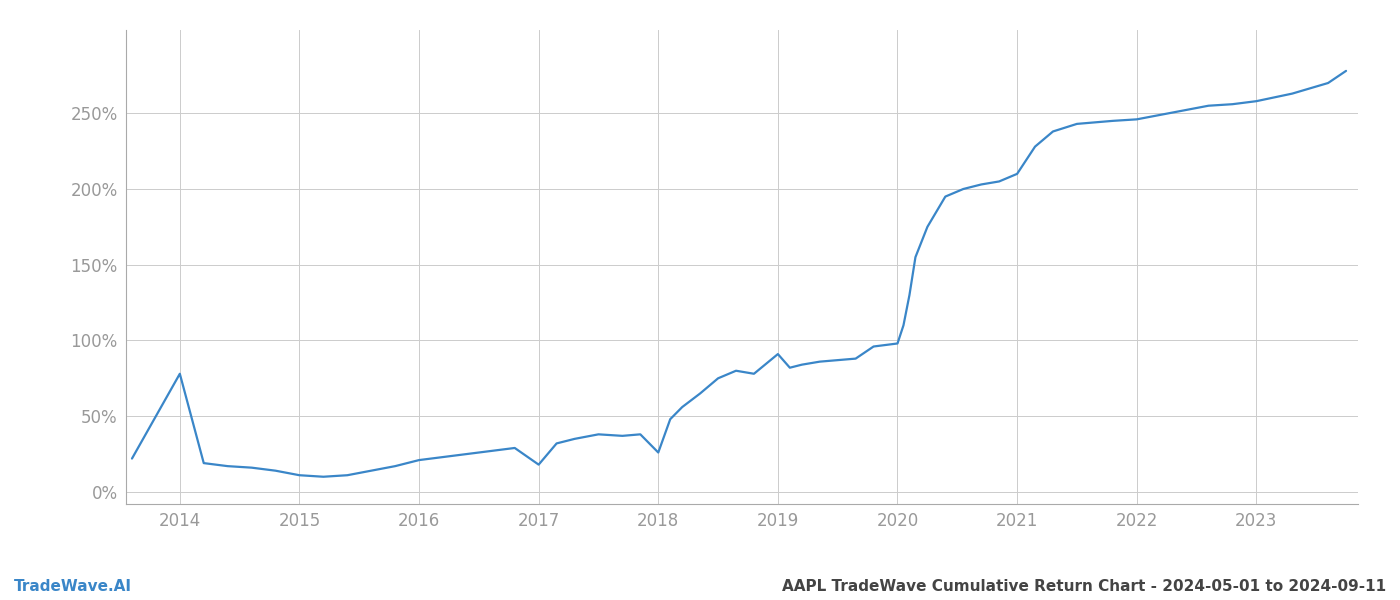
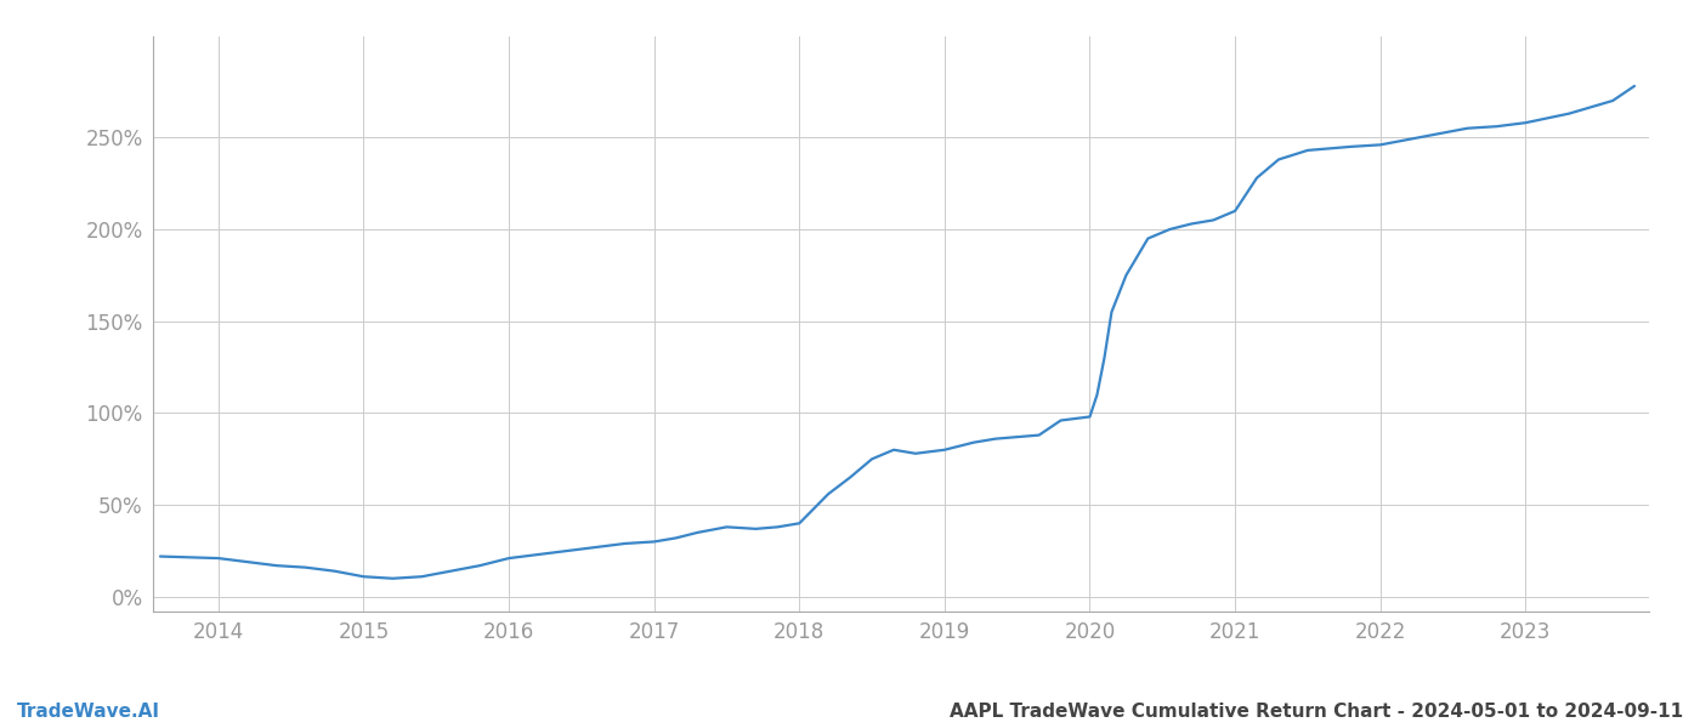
2014: 78% -> 21%
2017: 18% -> 30%
2018: 26% -> 40%
2019: 91% -> 80%
